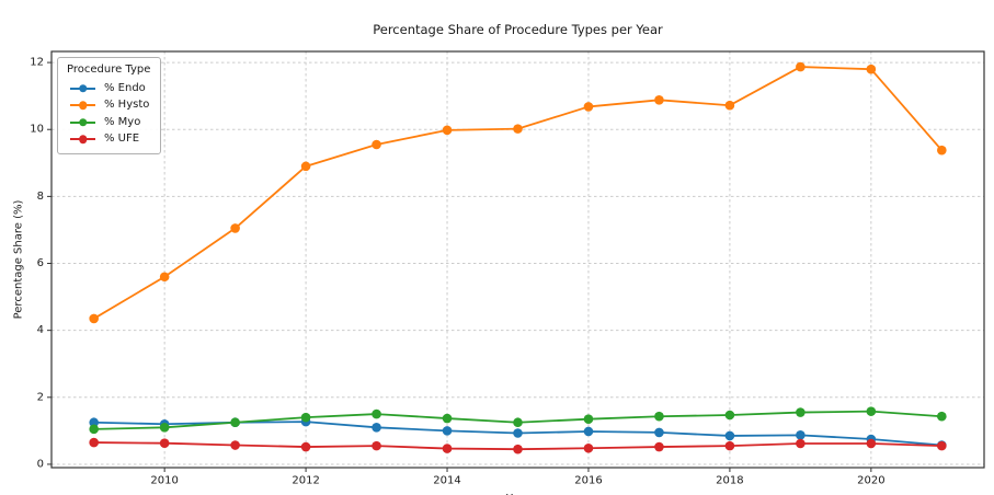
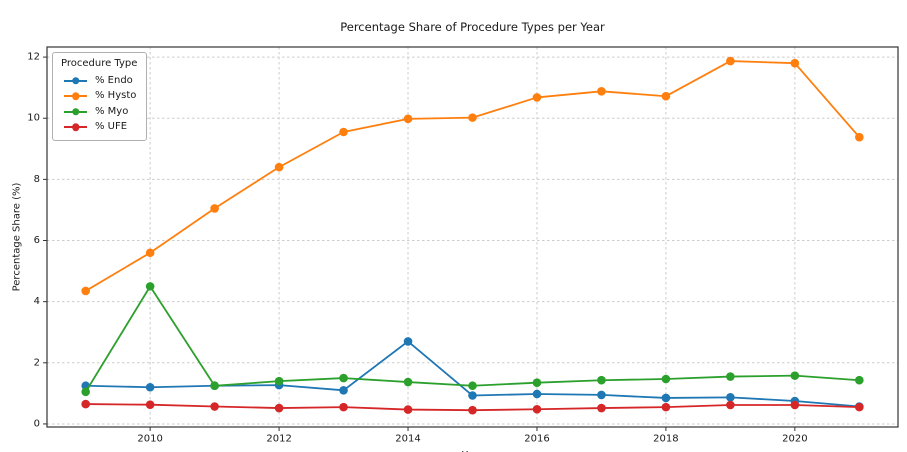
% Myo/2010: 1.1 -> 4.5
% Hysto/2012: 8.9 -> 8.4
% Endo/2014: 1.0 -> 2.7
